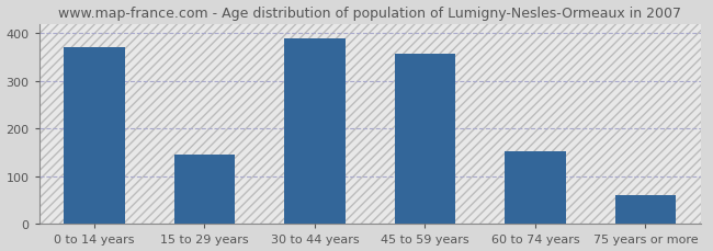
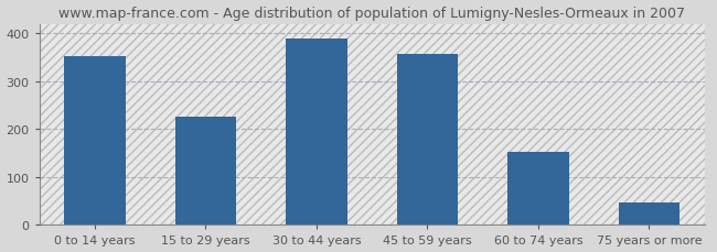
0 to 14 years: 370 -> 352
15 to 29 years: 145 -> 225
75 years or more: 60 -> 46
